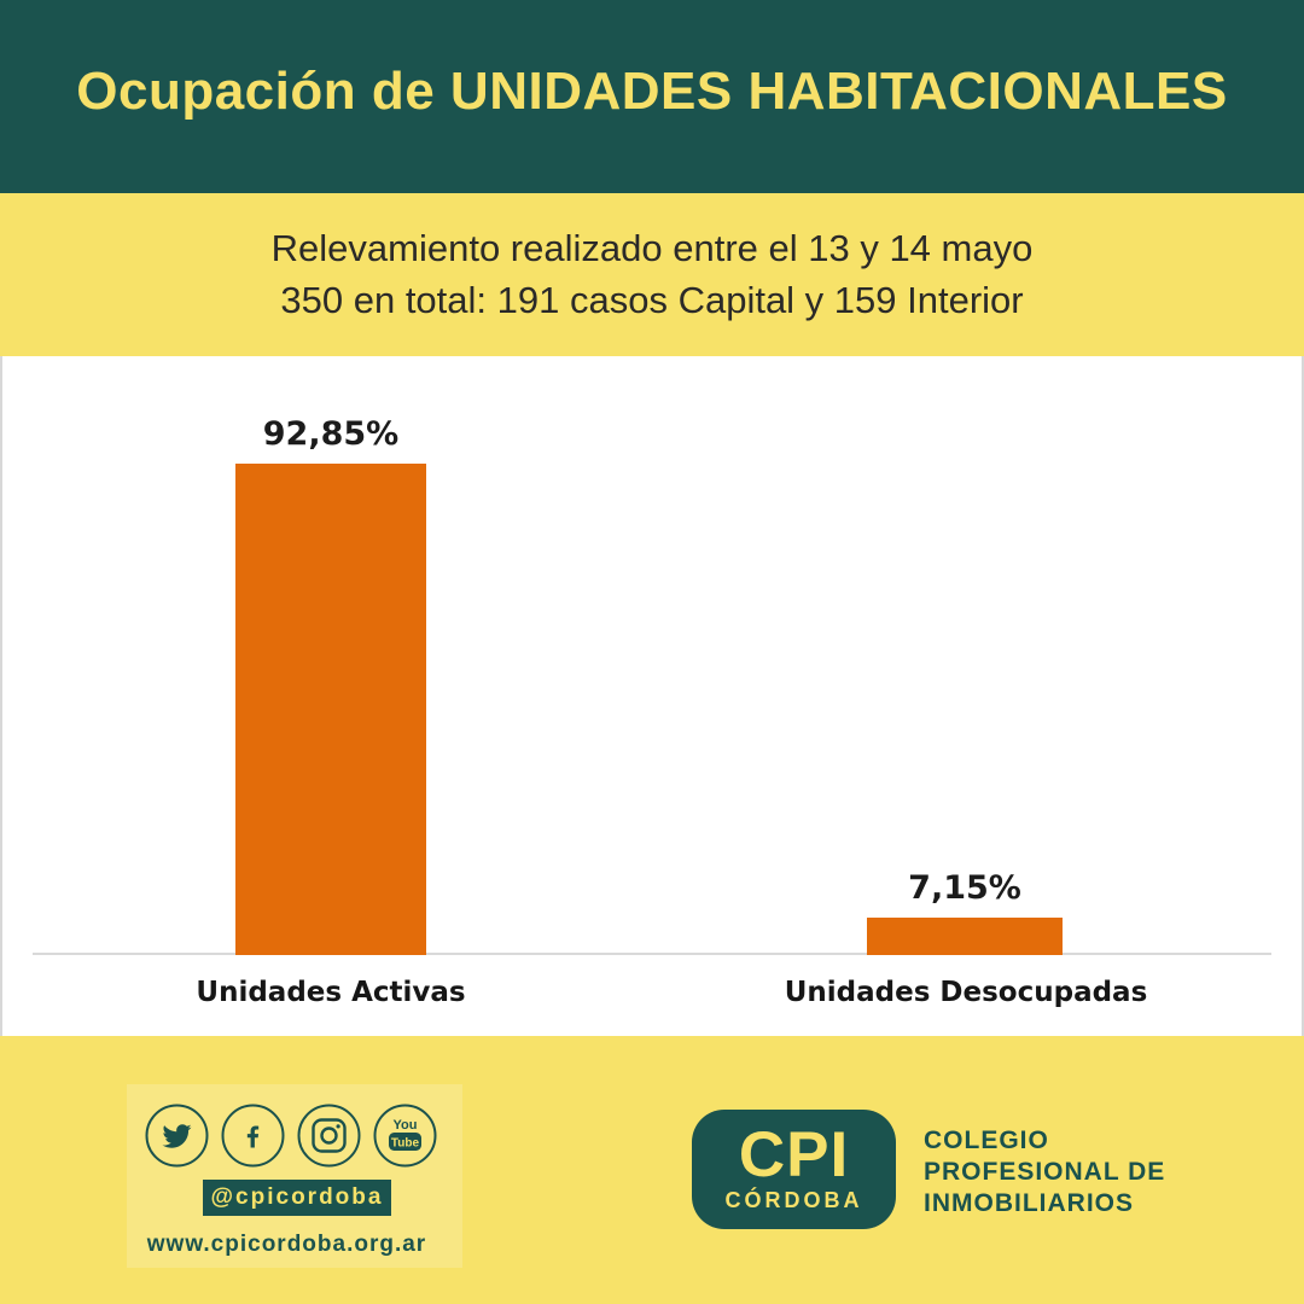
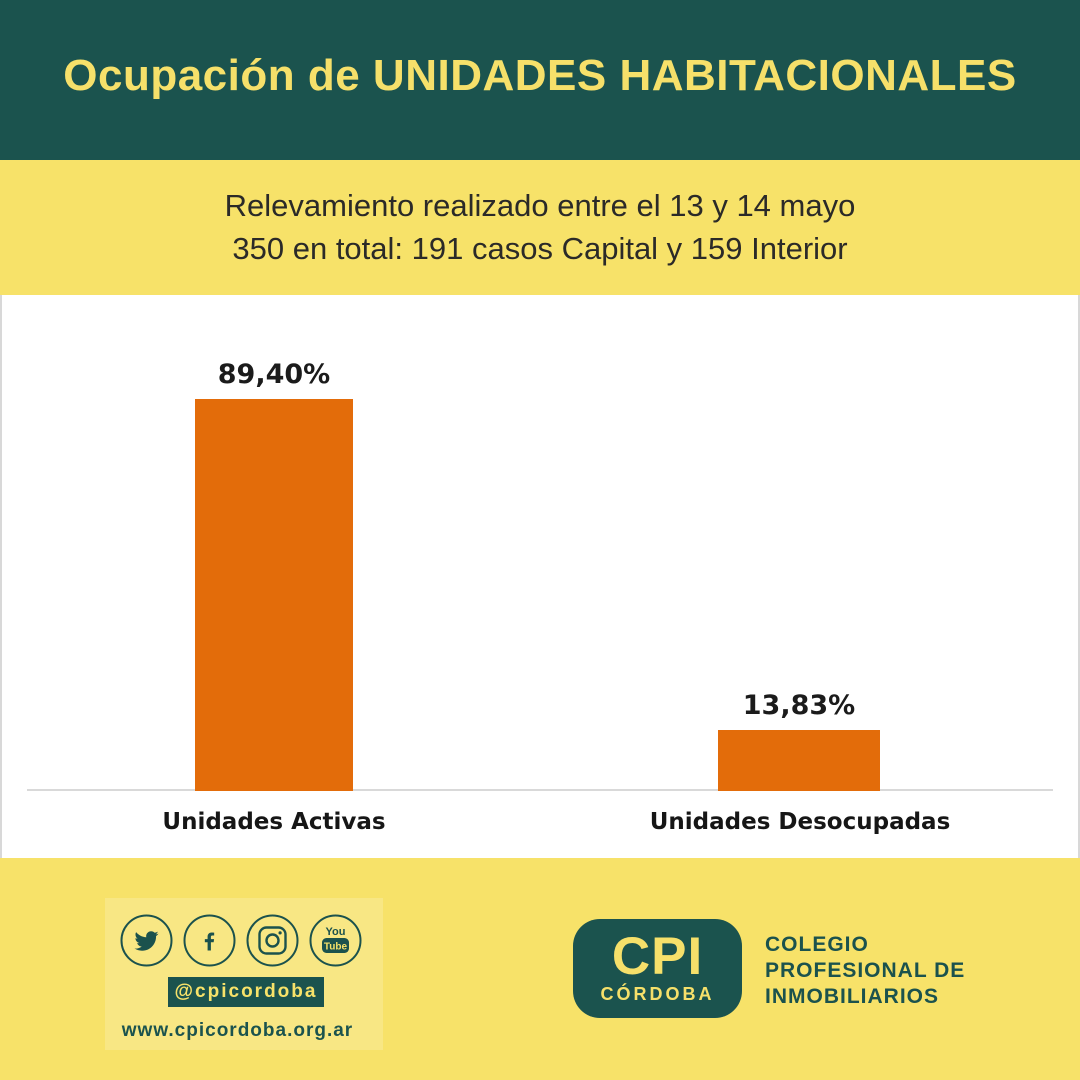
Unidades Activas: 92,85% -> 89,40%
Unidades Desocupadas: 7,15% -> 13,83%
